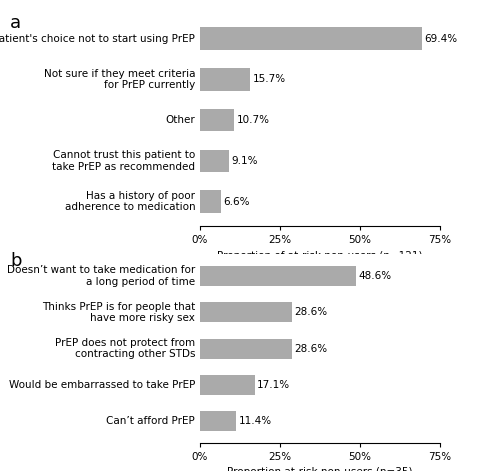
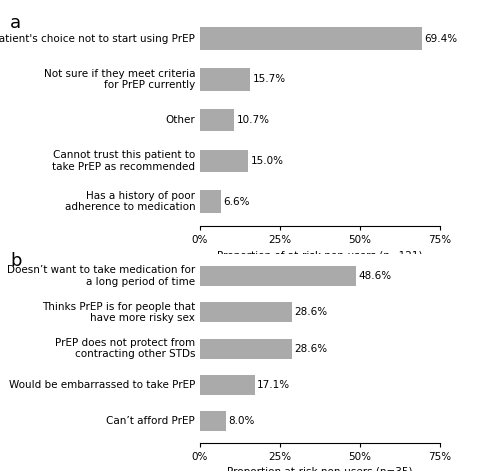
Cannot trust this patient to take PrEP as recommended: 9.1% -> 15.0%
Can’t afford PrEP: 11.4% -> 8.0%
